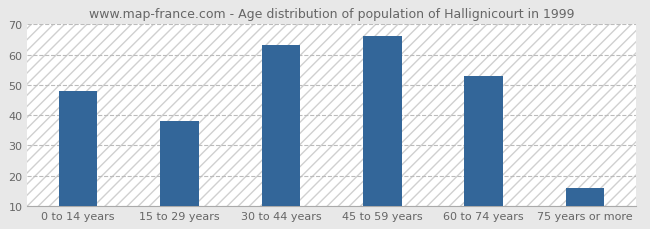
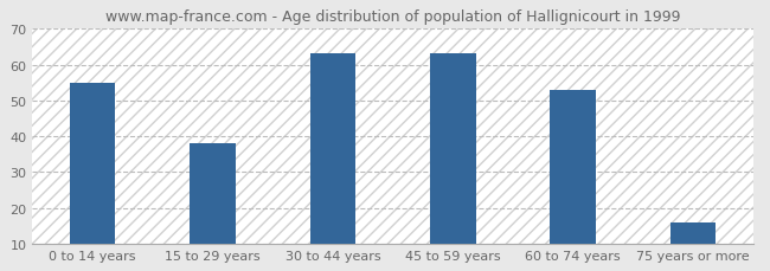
0 to 14 years: 48 -> 55
45 to 59 years: 66 -> 63
